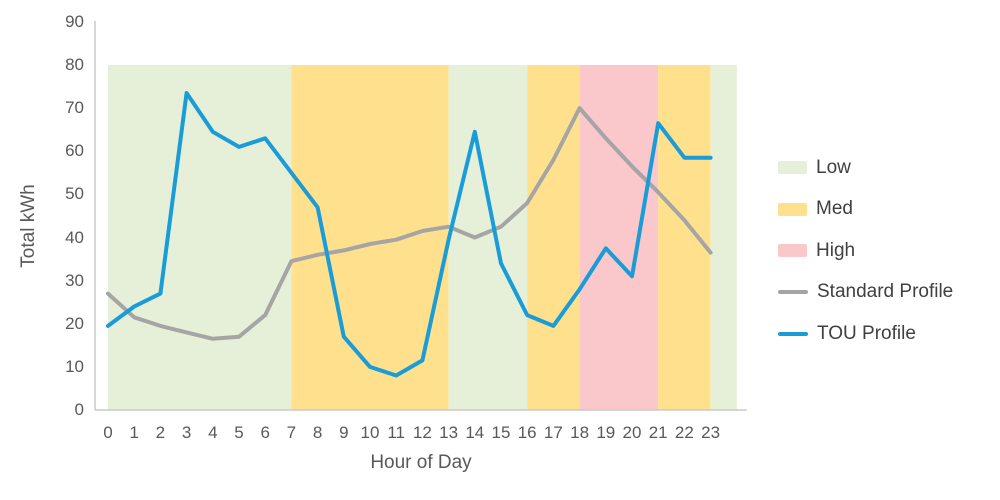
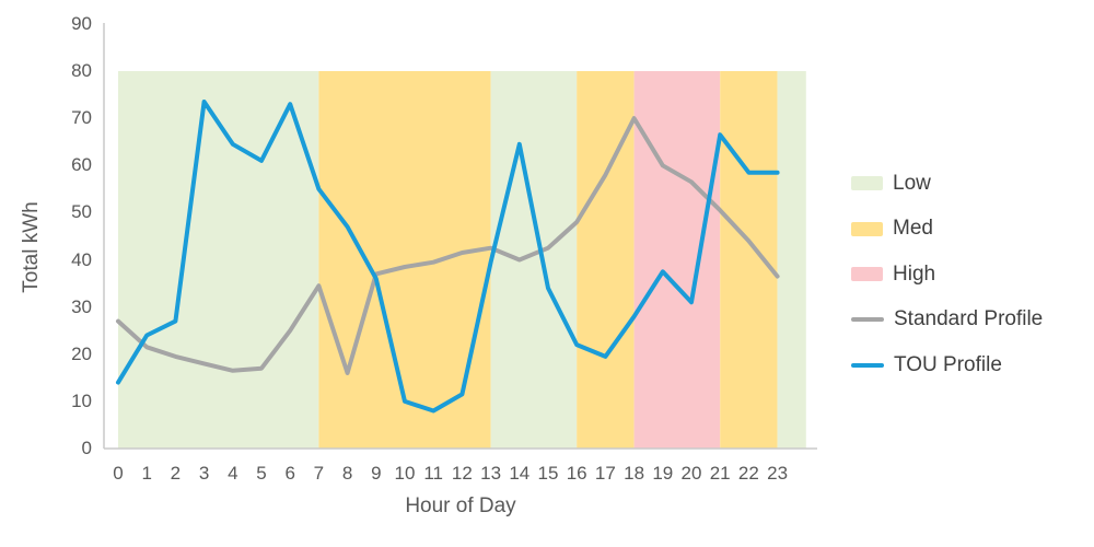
TOU Profile/0: 20 -> 14
Standard Profile/6: 22 -> 25
TOU Profile/6: 63 -> 73
Standard Profile/8: 36 -> 16
TOU Profile/9: 17 -> 36
Standard Profile/19: 63 -> 60
